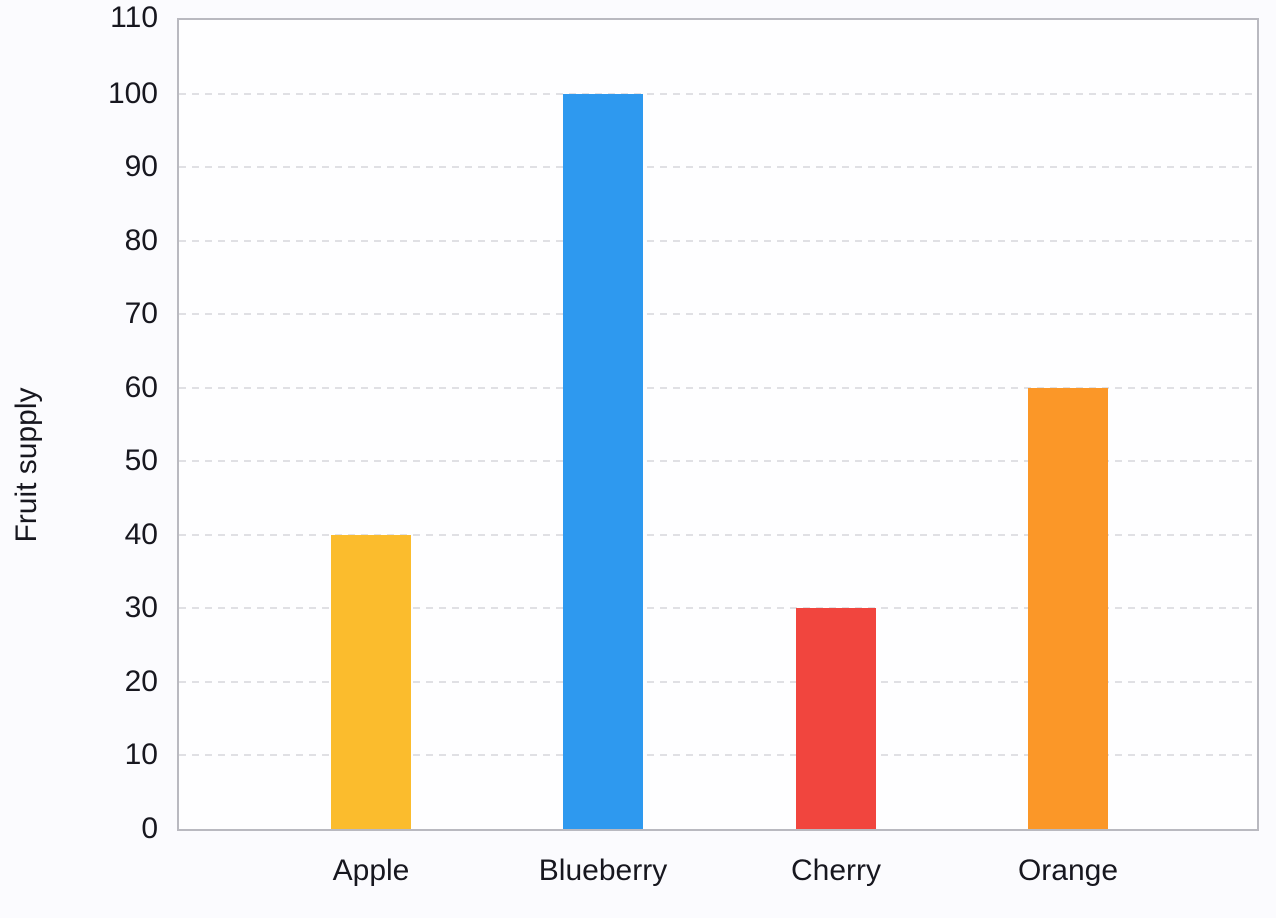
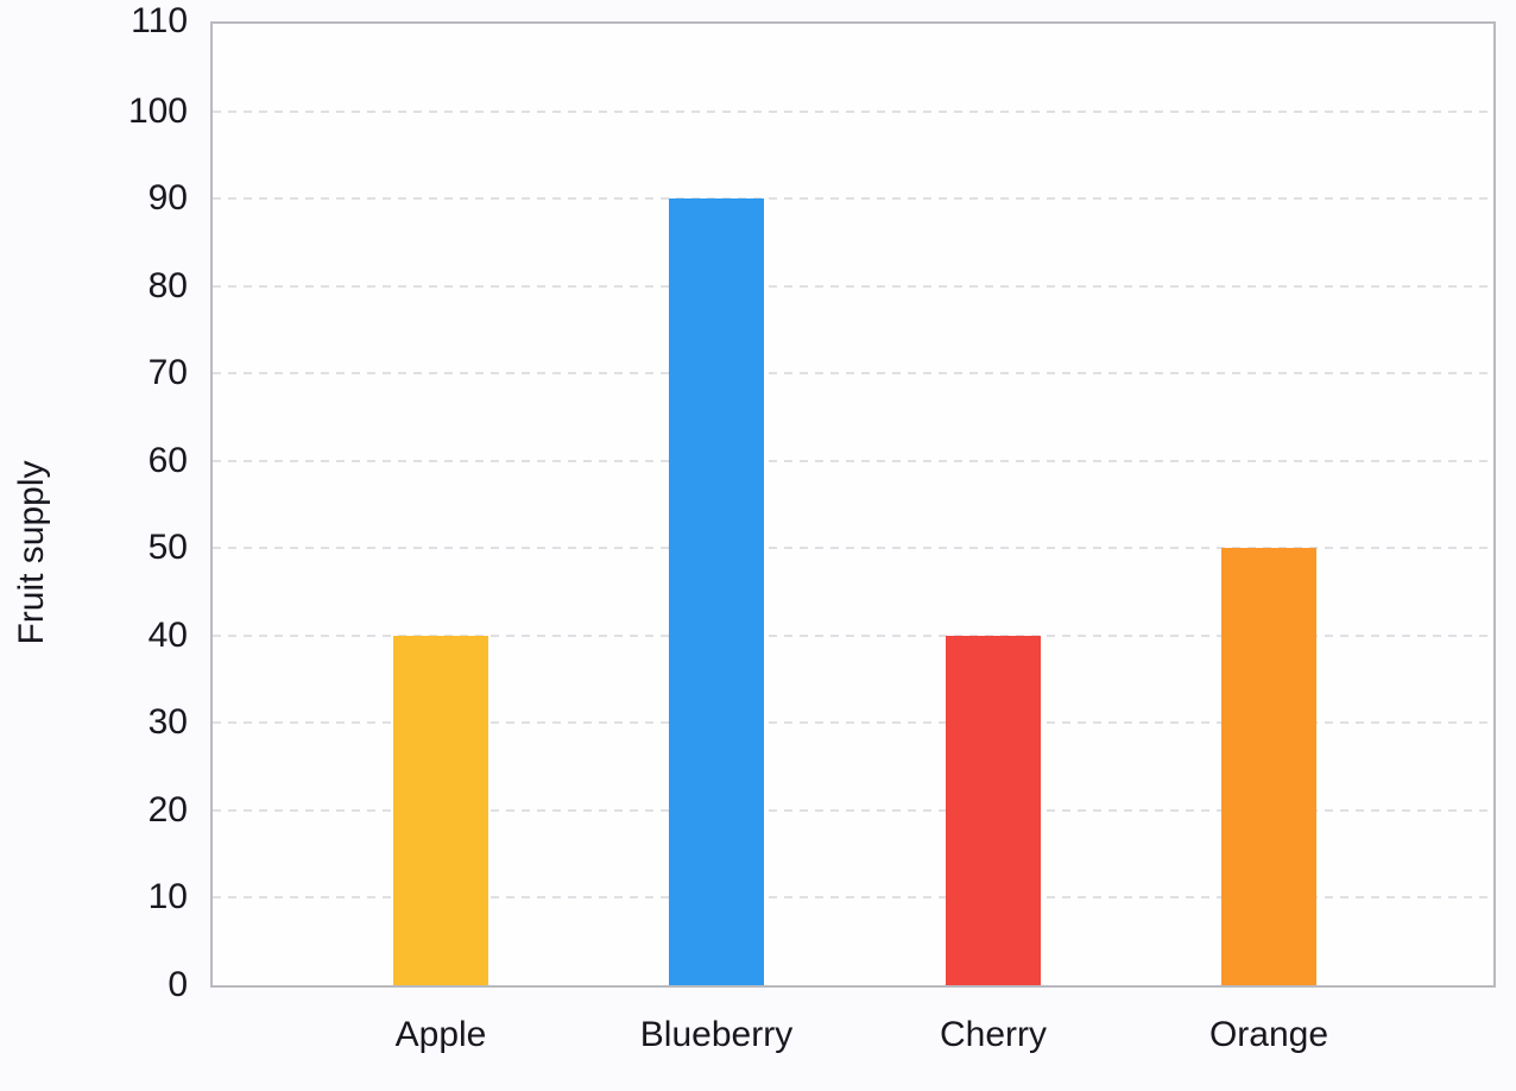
Blueberry: 100 -> 90
Cherry: 30 -> 40
Orange: 60 -> 50
